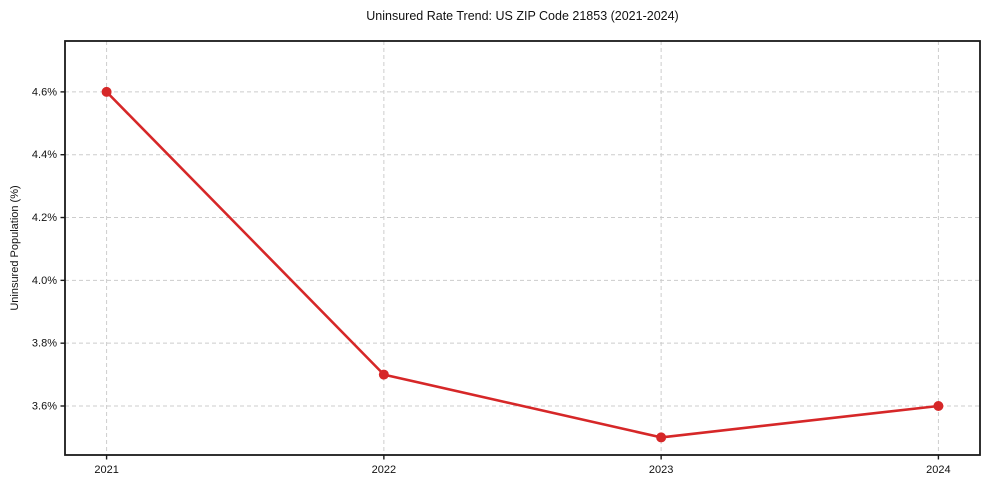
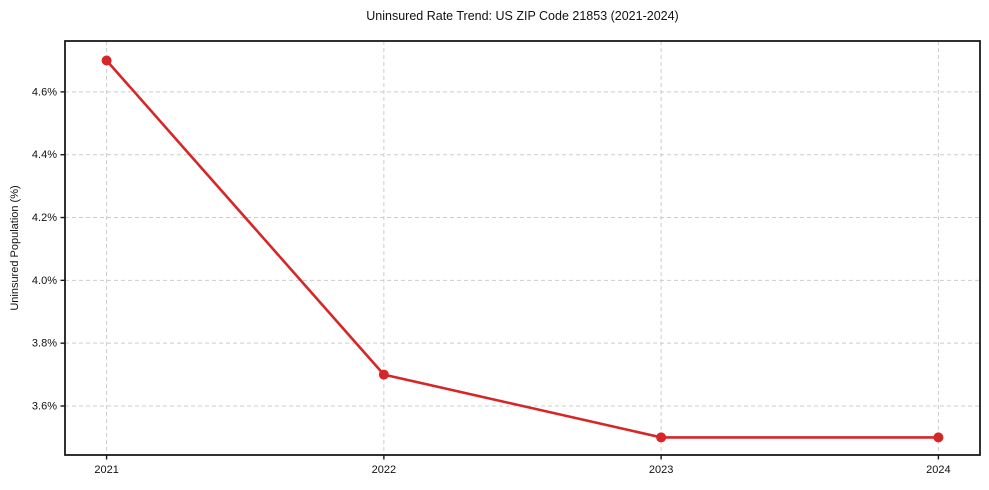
2021: 4.6% -> 4.7%
2024: 3.6% -> 3.5%
